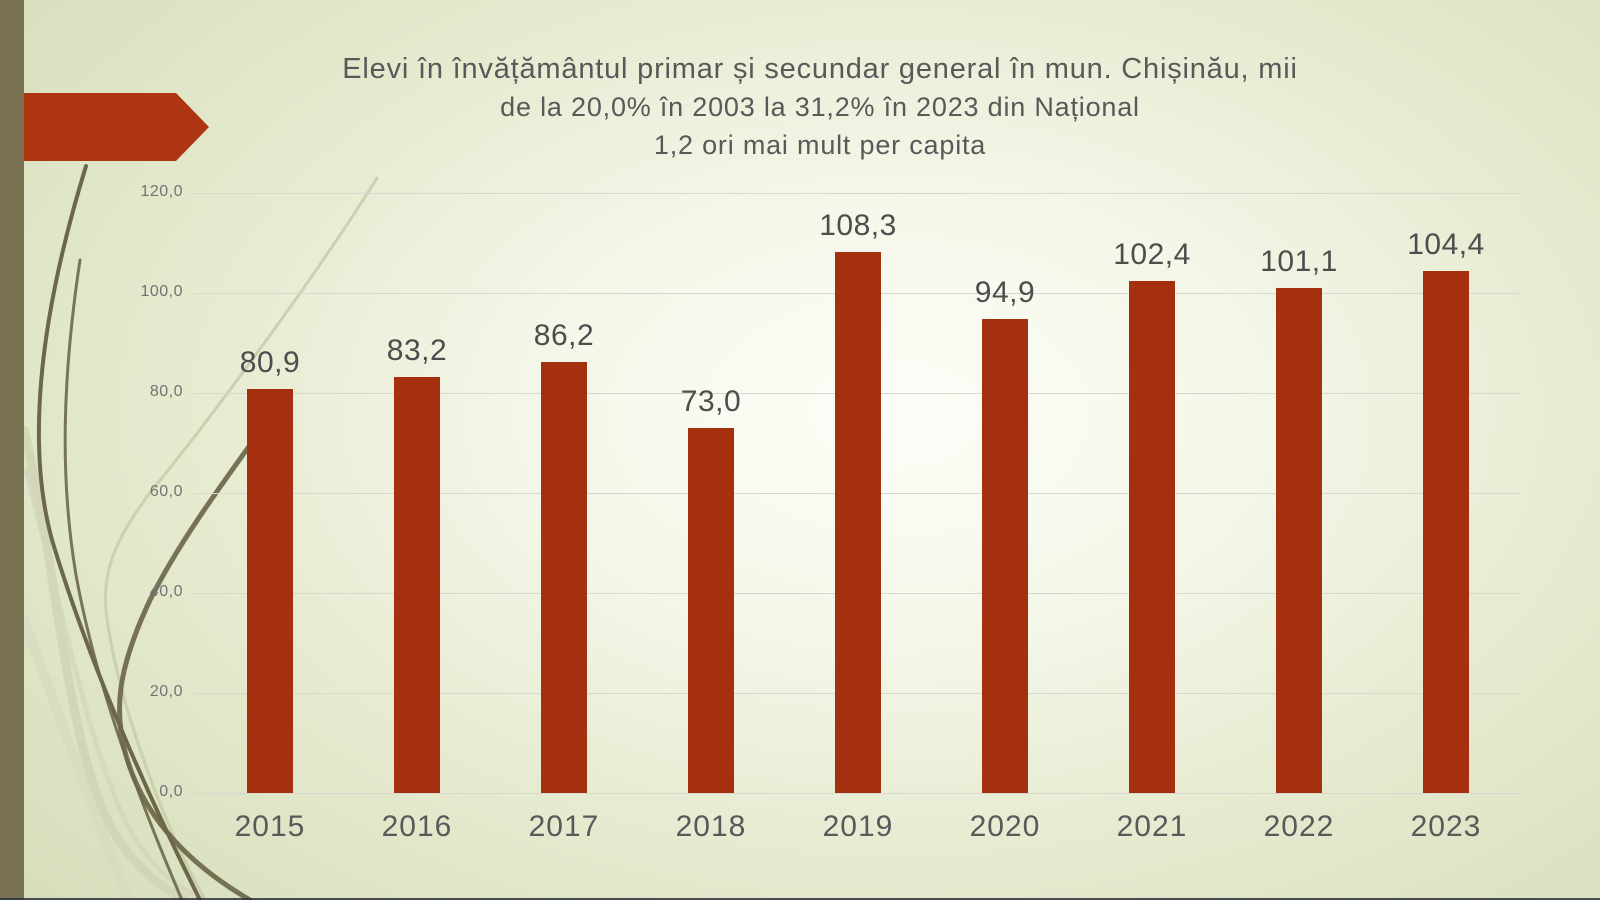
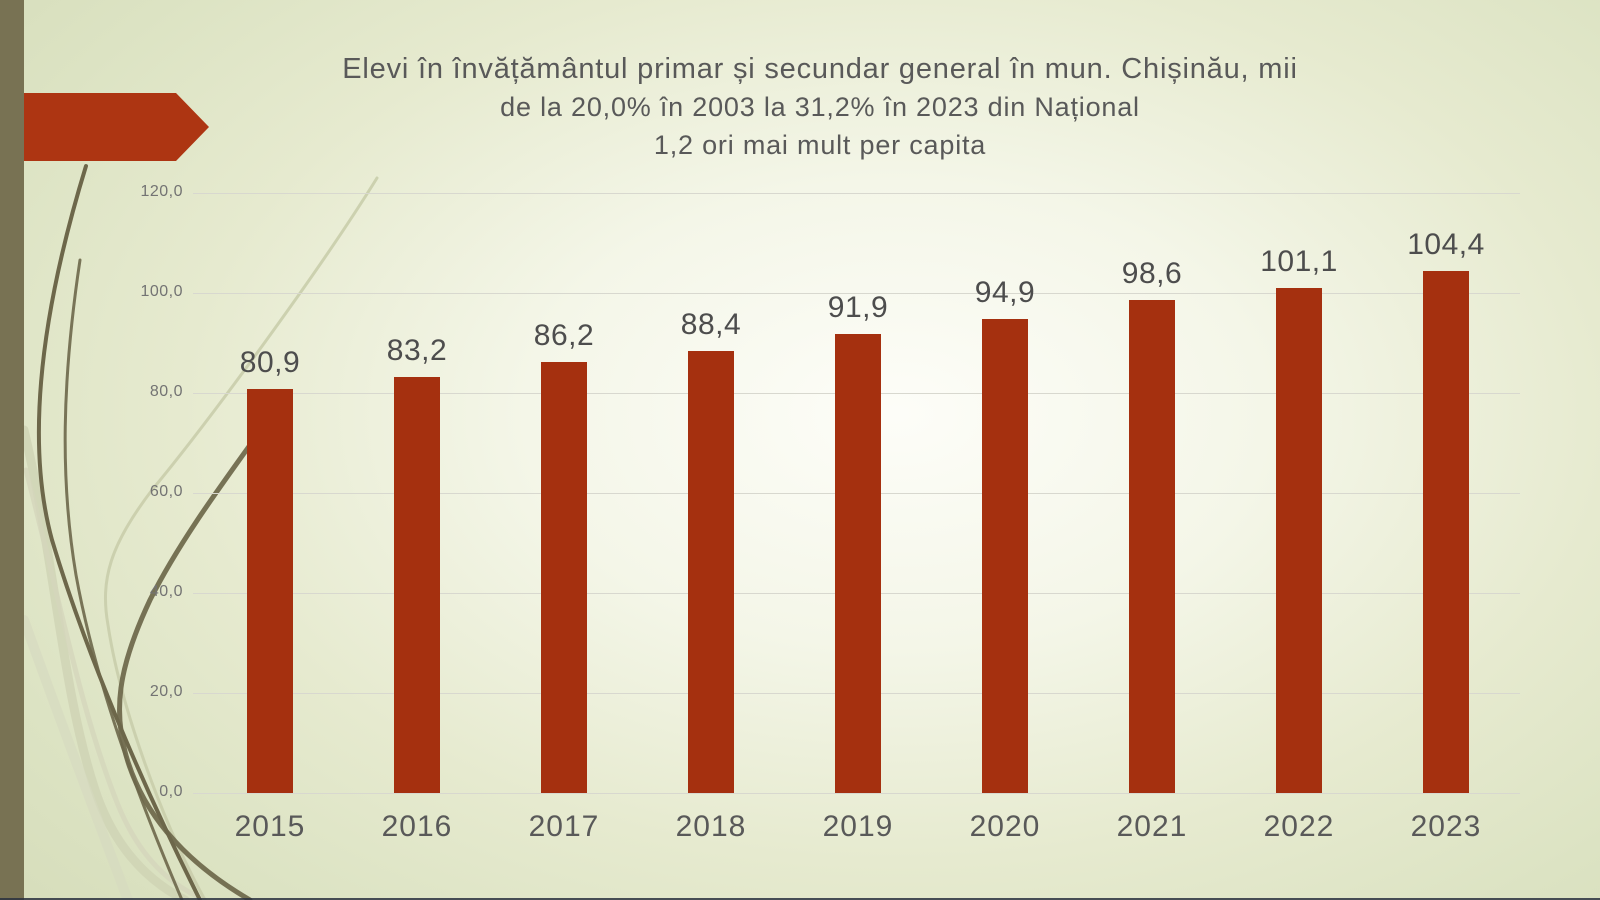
2018: 73,0 -> 88,4
2019: 108,3 -> 91,9
2021: 102,4 -> 98,6
